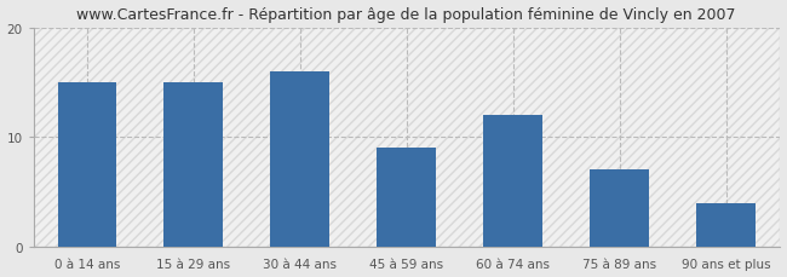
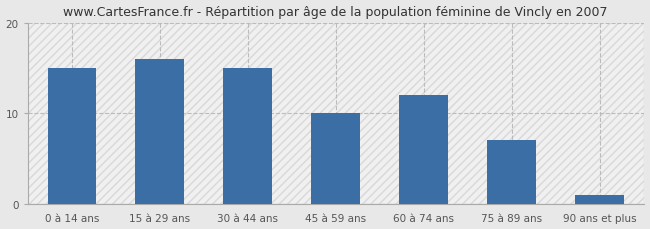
15 à 29 ans: 15 -> 16
30 à 44 ans: 16 -> 15
45 à 59 ans: 9 -> 10
90 ans et plus: 4 -> 1
